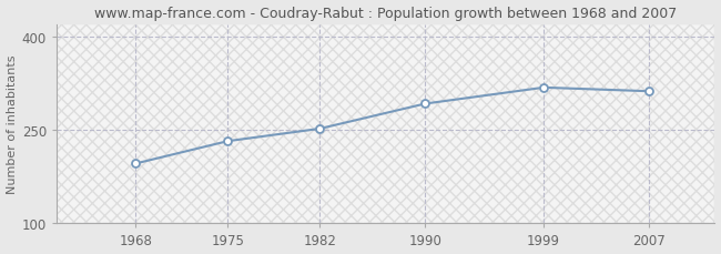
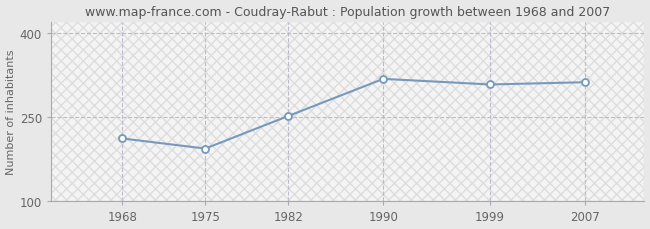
1968: 196 -> 212
1975: 232 -> 194
1990: 292 -> 318
1999: 318 -> 308
